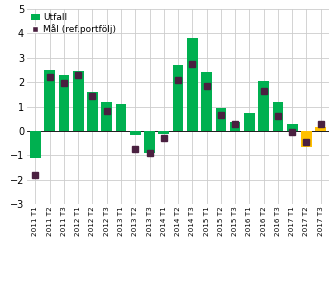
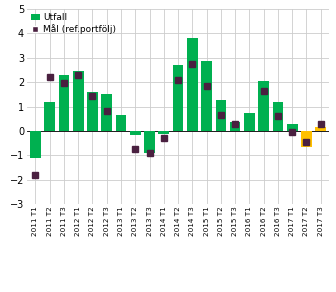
2011 T2: 2.50 -> 1.20
2012 T3: 1.20 -> 1.50
2013 T1: 1.10 -> 0.65
2015 T1: 2.40 -> 2.85
2015 T2: 0.95 -> 1.25
